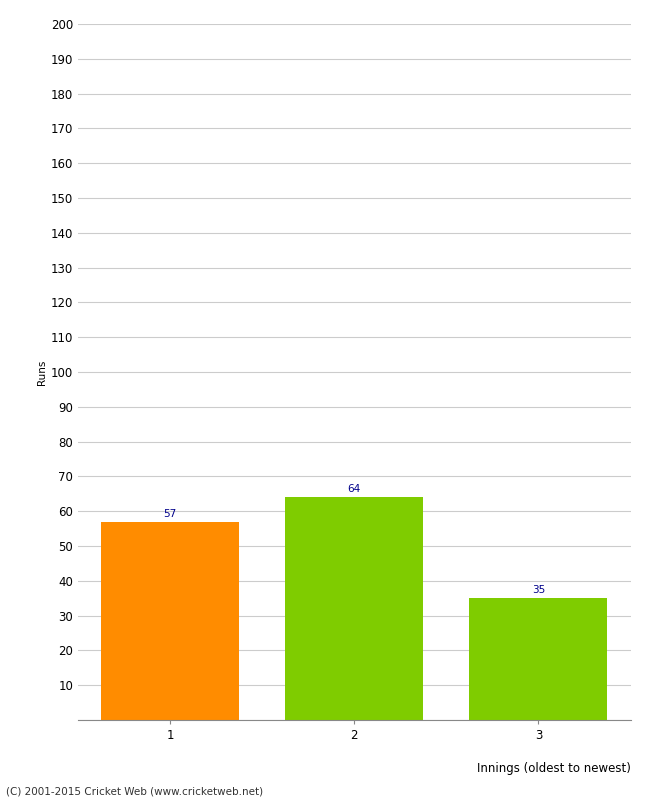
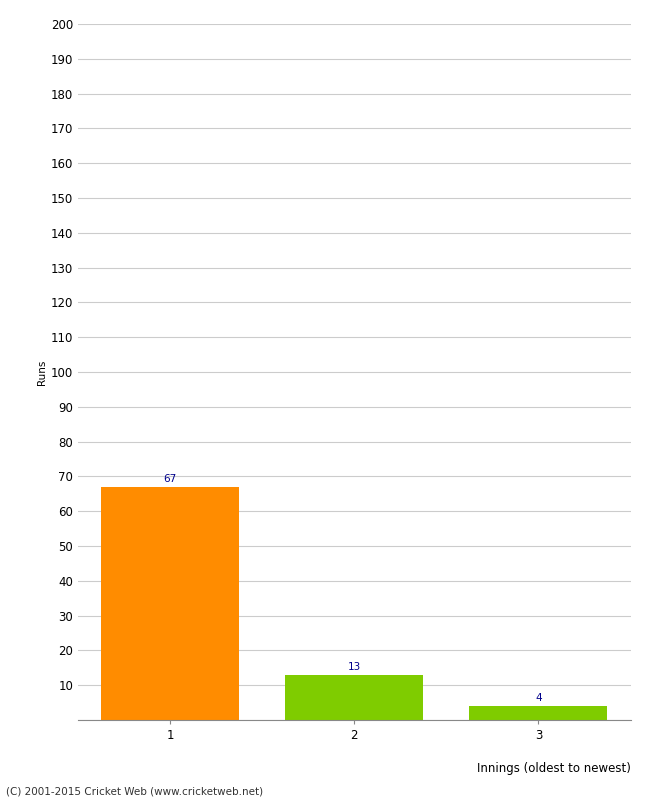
1: 57 -> 67
2: 64 -> 13
3: 35 -> 4
